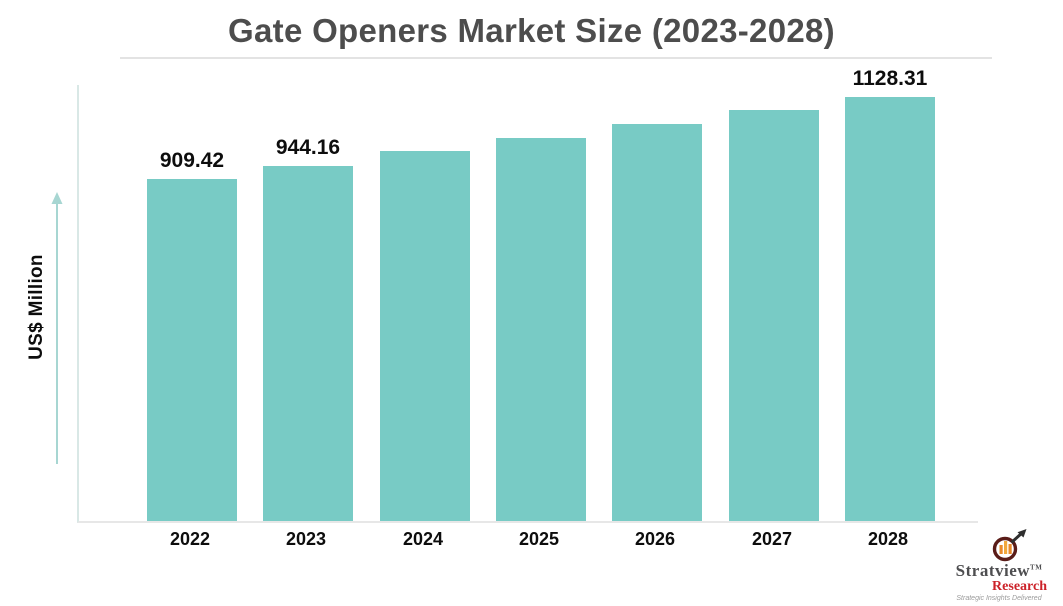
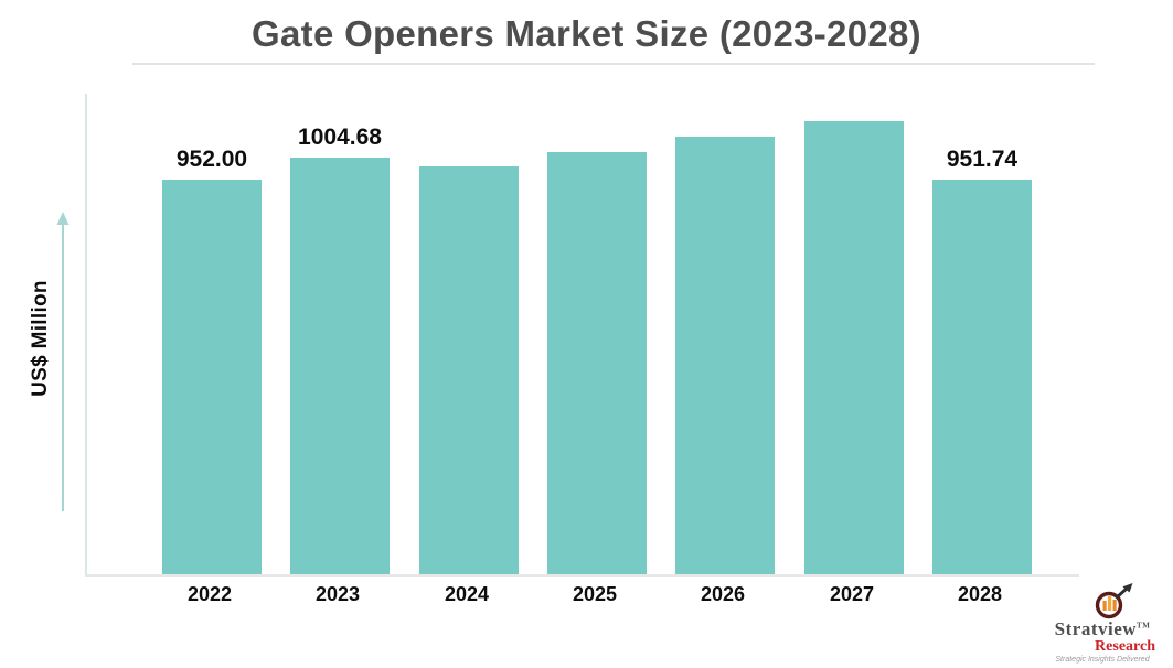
2022: 909.42 -> 952.00
2023: 944.16 -> 1004.68
2028: 1128.31 -> 951.74
